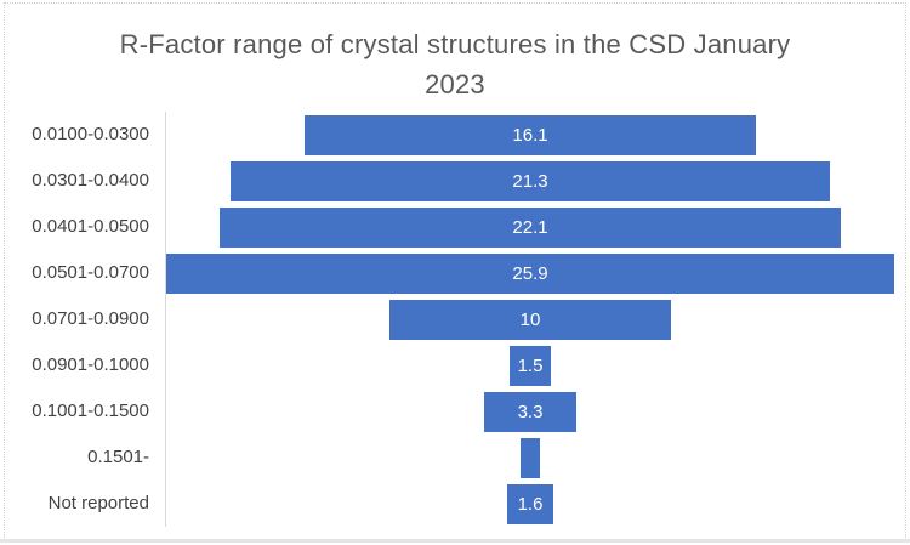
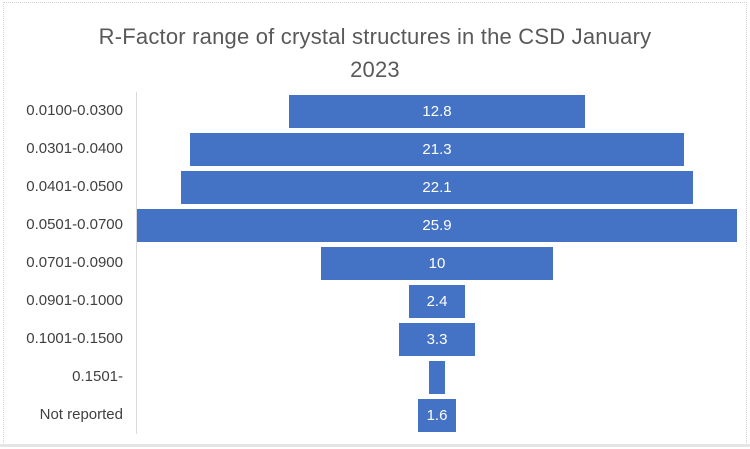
0.0100-0.0300: 16.1 -> 12.8
0.0901-0.1000: 1.5 -> 2.4
